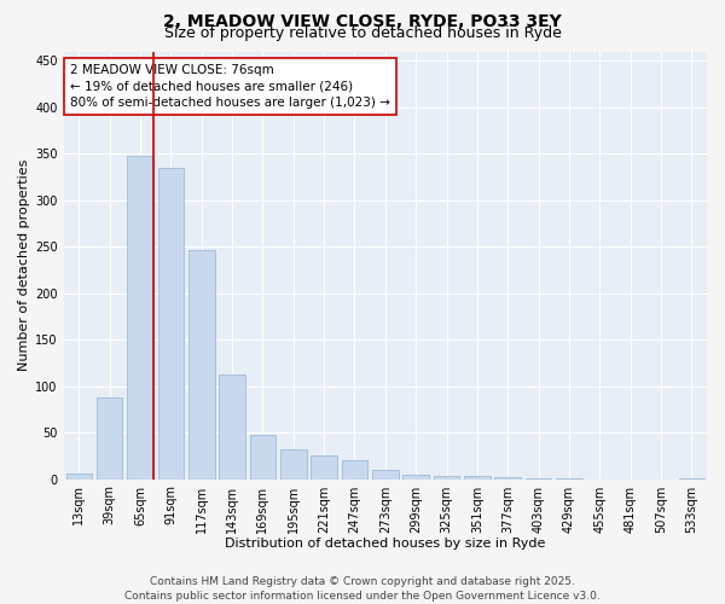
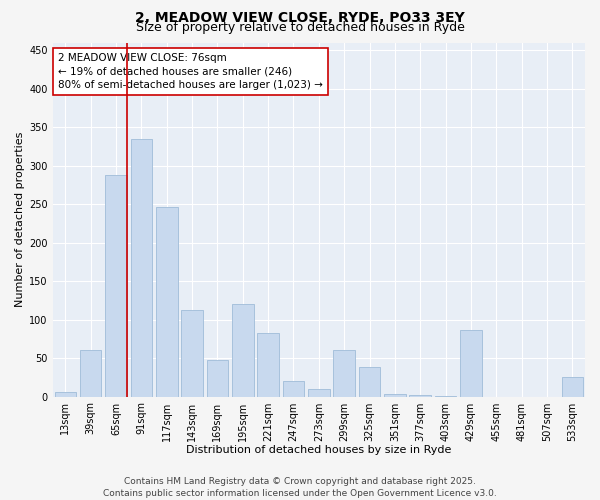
39sqm: 88 -> 60
65sqm: 348 -> 288
195sqm: 32 -> 120
221sqm: 25 -> 82
299sqm: 5 -> 60
325sqm: 4 -> 38
429sqm: 1 -> 86
533sqm: 1 -> 26
